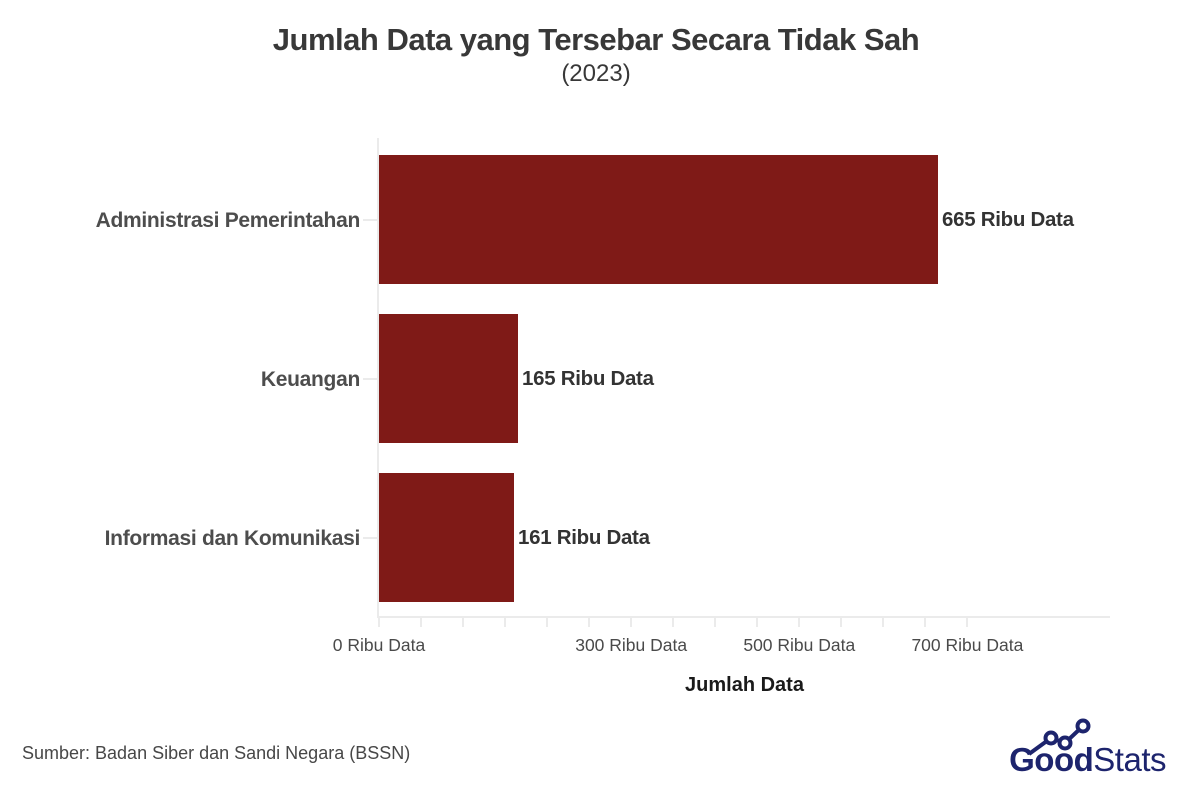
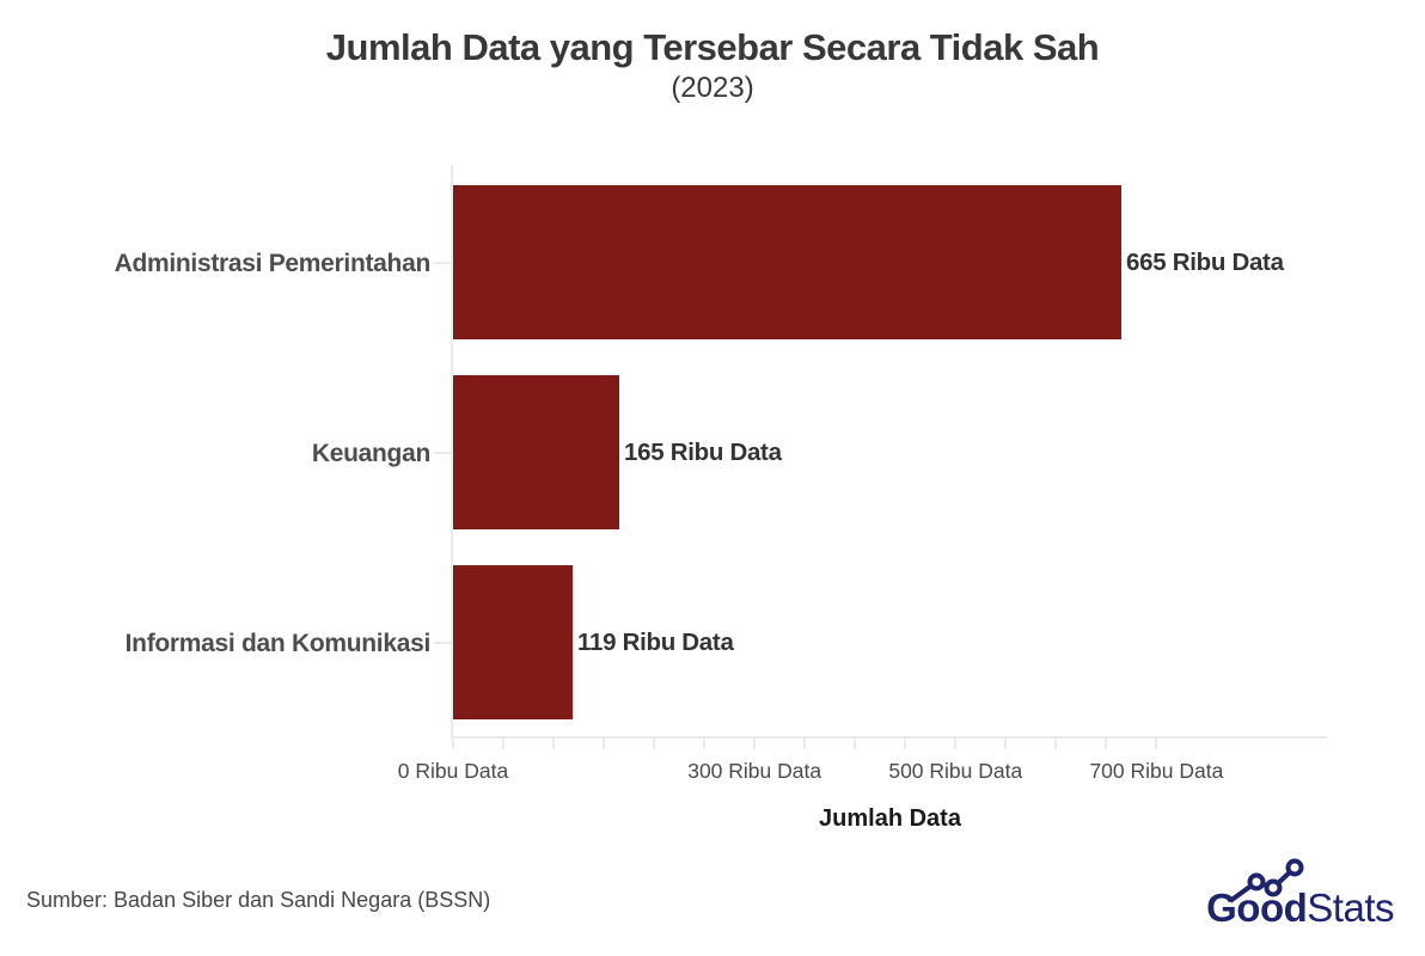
Informasi dan Komunikasi: 161 -> 119
